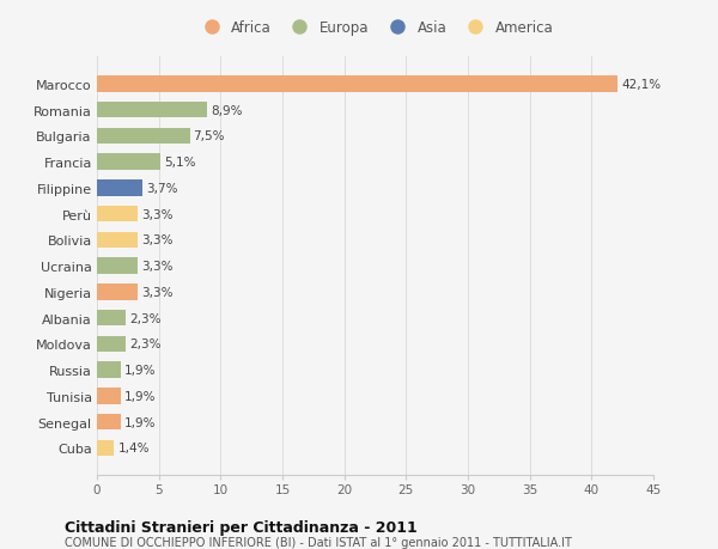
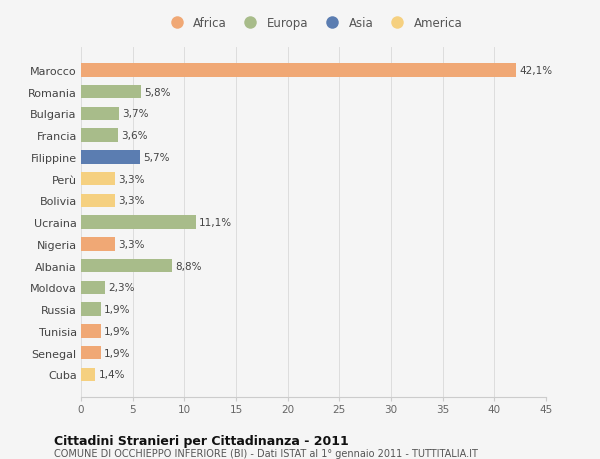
Romania: 8,9% -> 5,8%
Bulgaria: 7,5% -> 3,7%
Francia: 5,1% -> 3,6%
Filippine: 3,7% -> 5,7%
Ucraina: 3,3% -> 11,1%
Albania: 2,3% -> 8,8%
